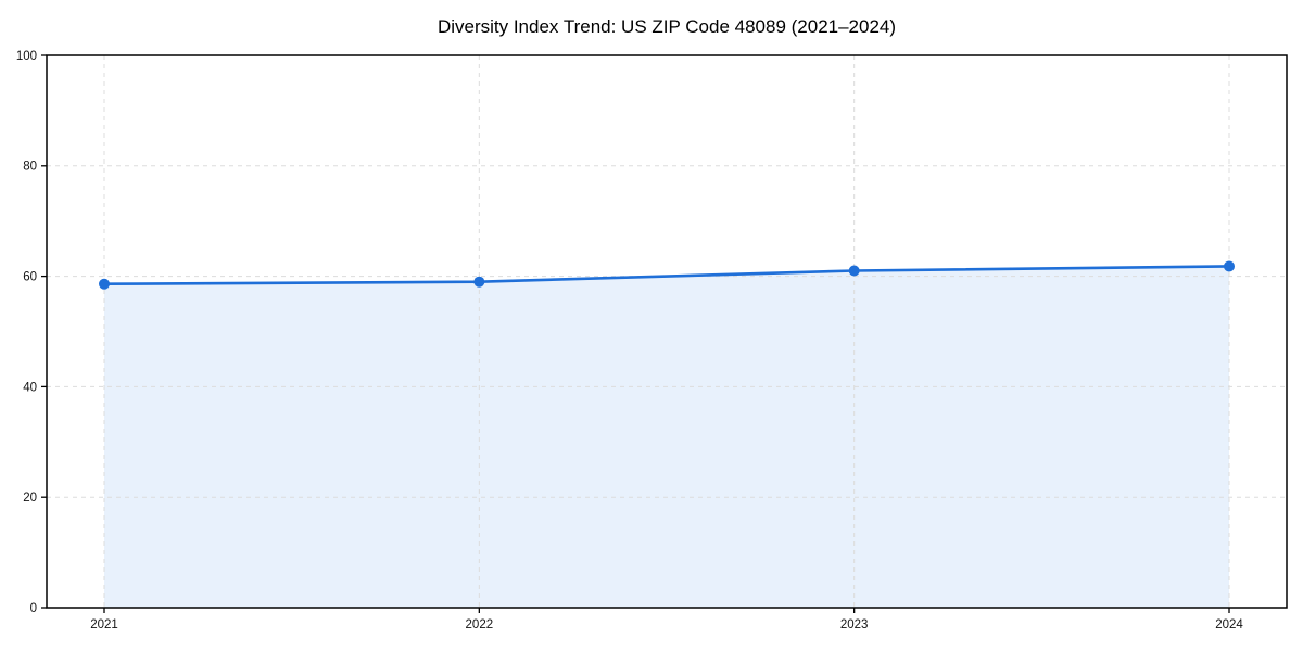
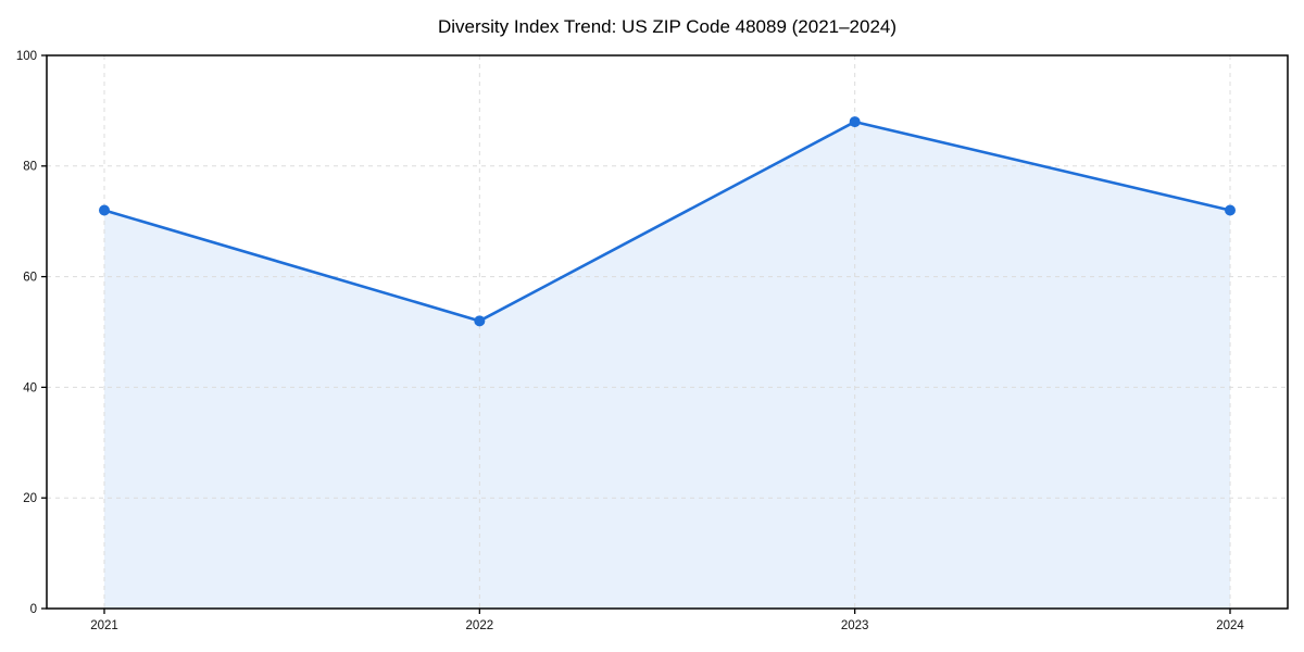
2021: 59 -> 72
2022: 59 -> 52
2023: 61 -> 88
2024: 62 -> 72
